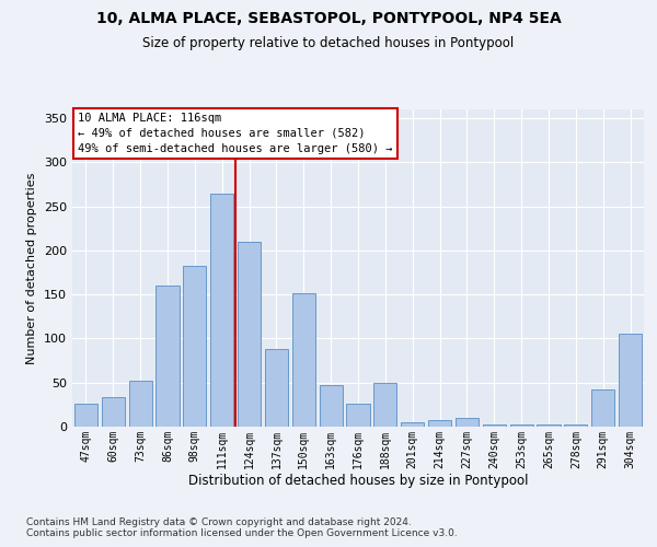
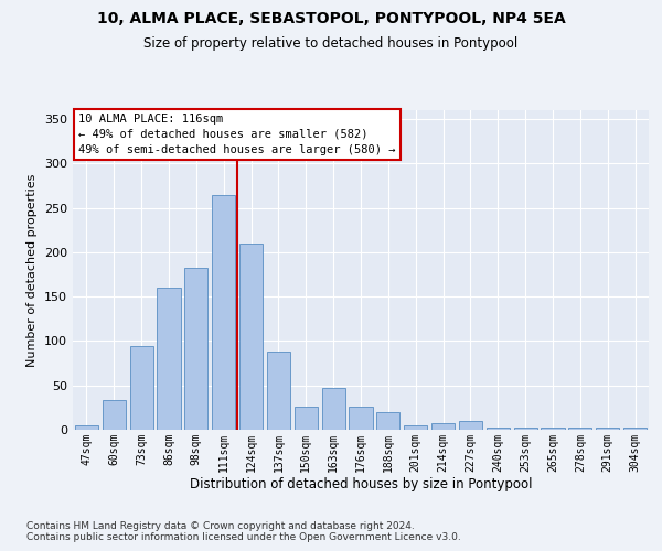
47sqm: 26 -> 5
73sqm: 52 -> 94
150sqm: 152 -> 26
188sqm: 50 -> 20
291sqm: 42 -> 2
304sqm: 106 -> 2
